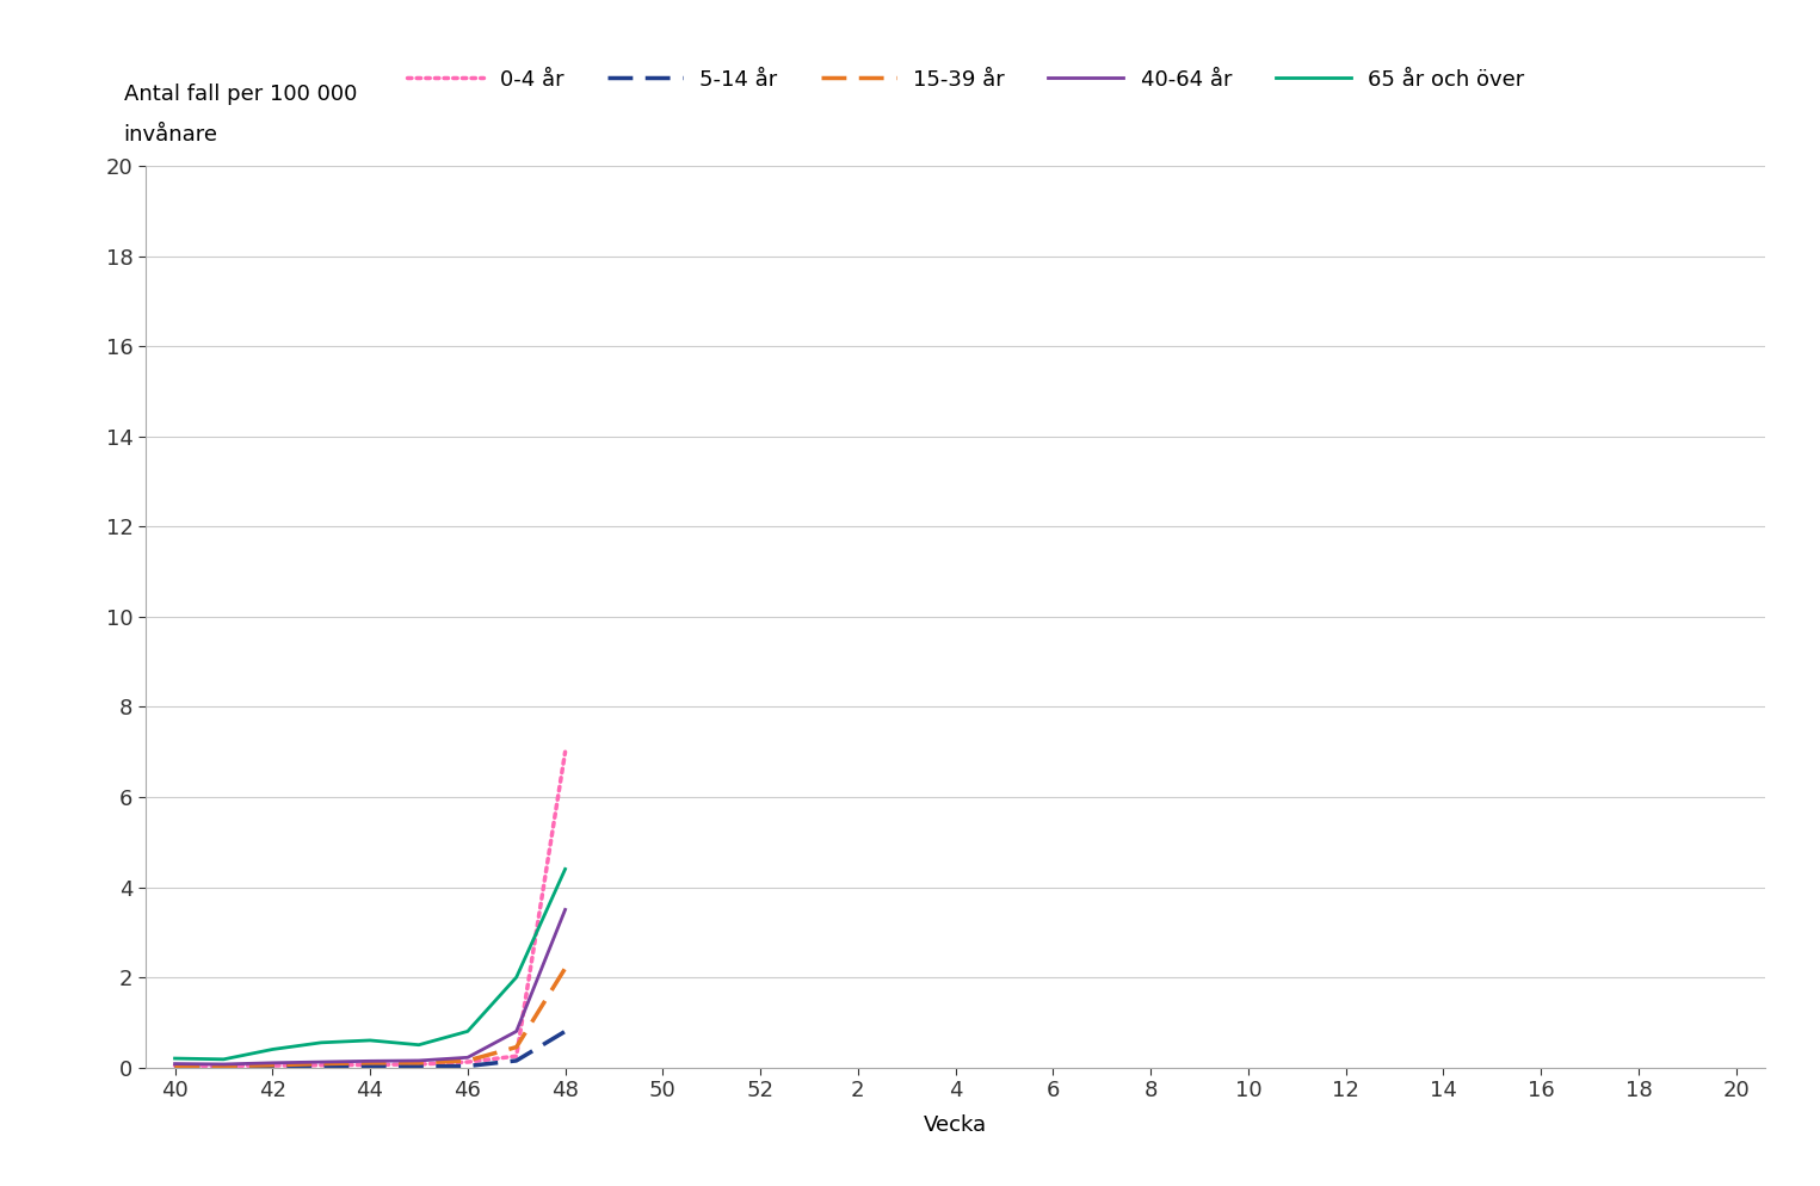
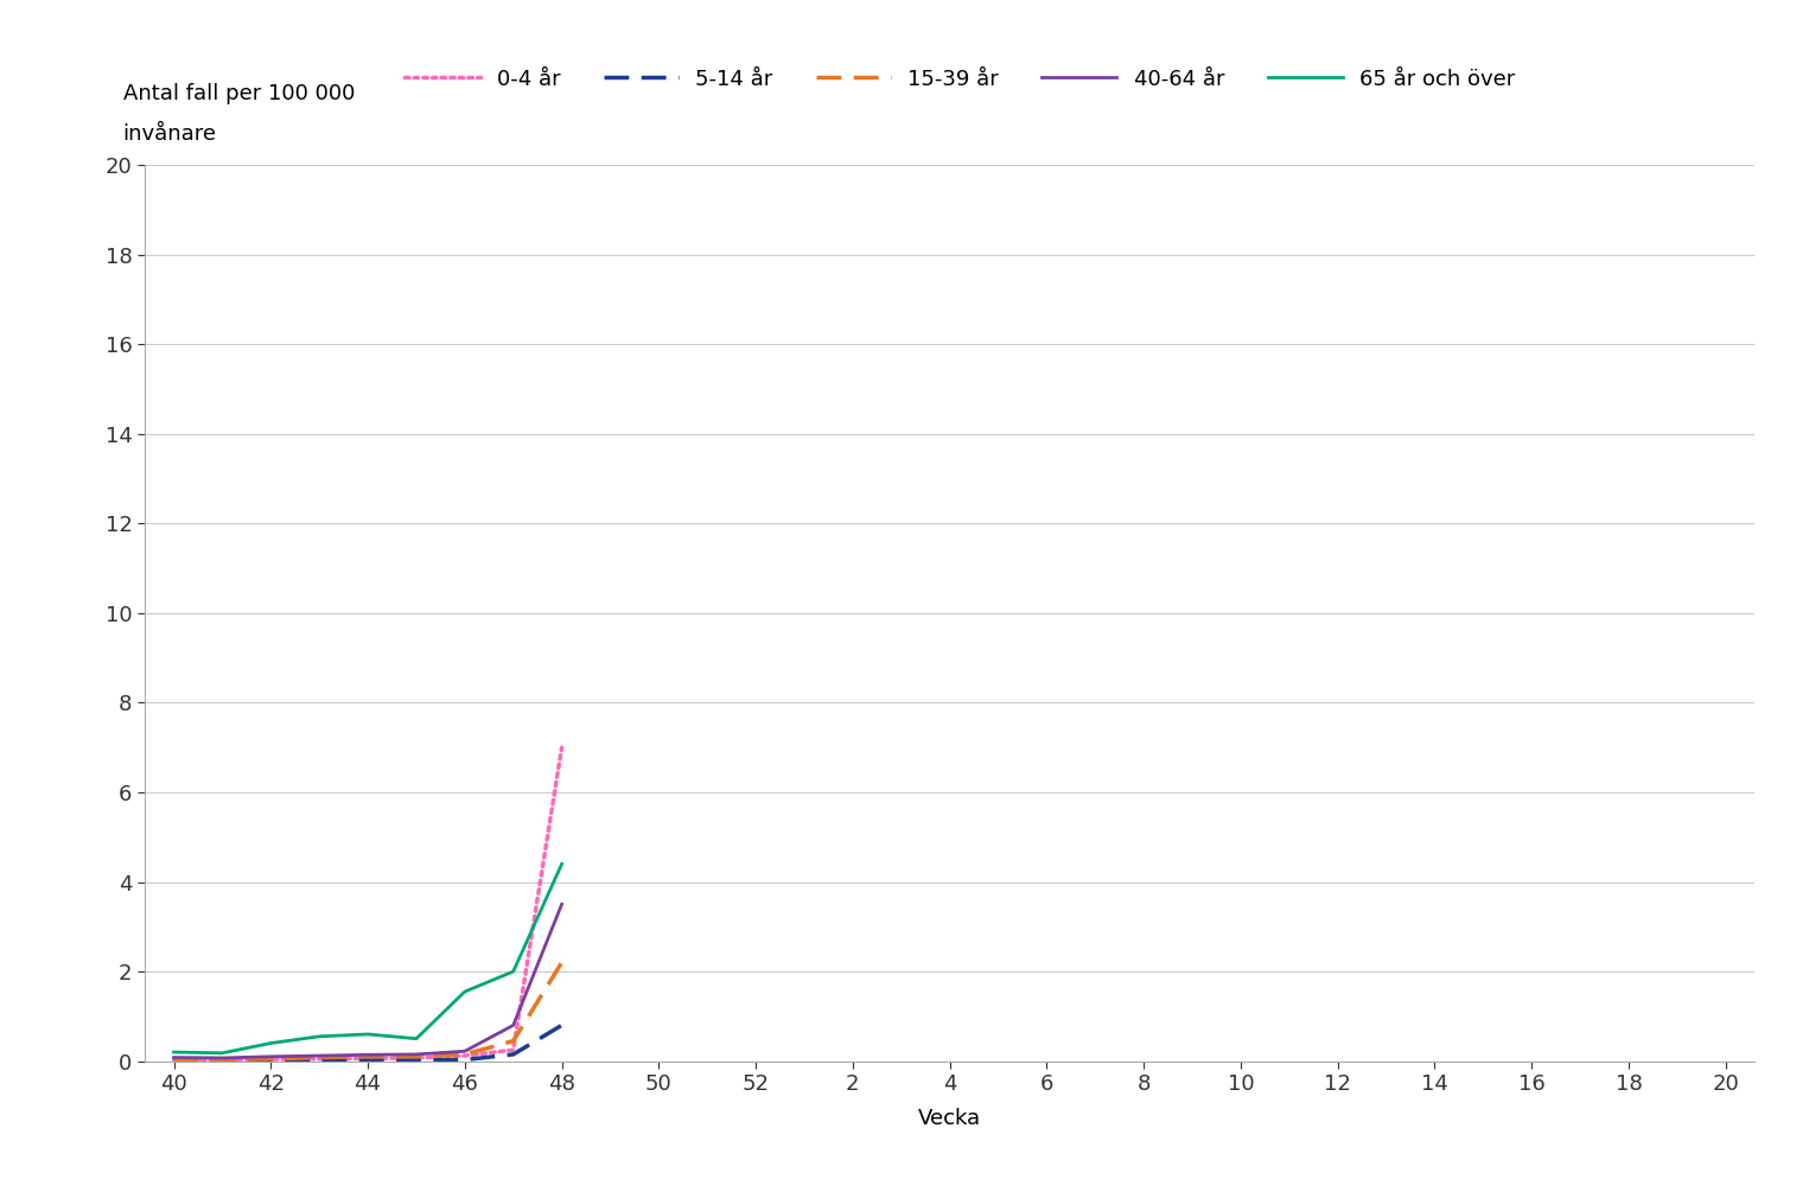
65 år och över/46: 0.80 -> 1.55
